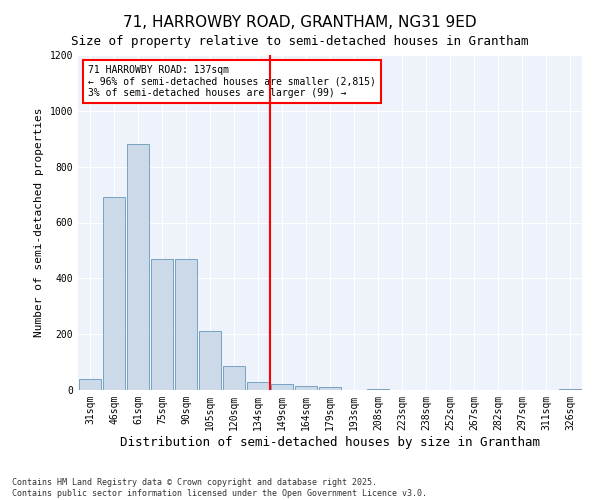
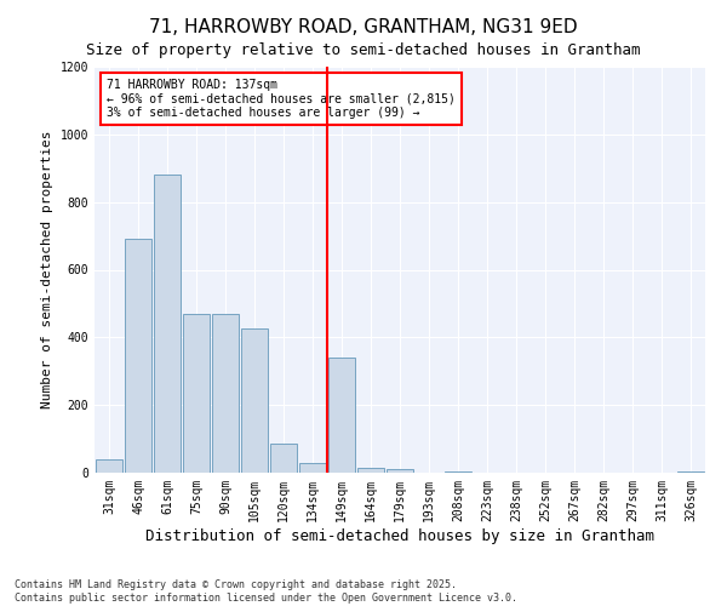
105sqm: 210 -> 425
149sqm: 20 -> 340
